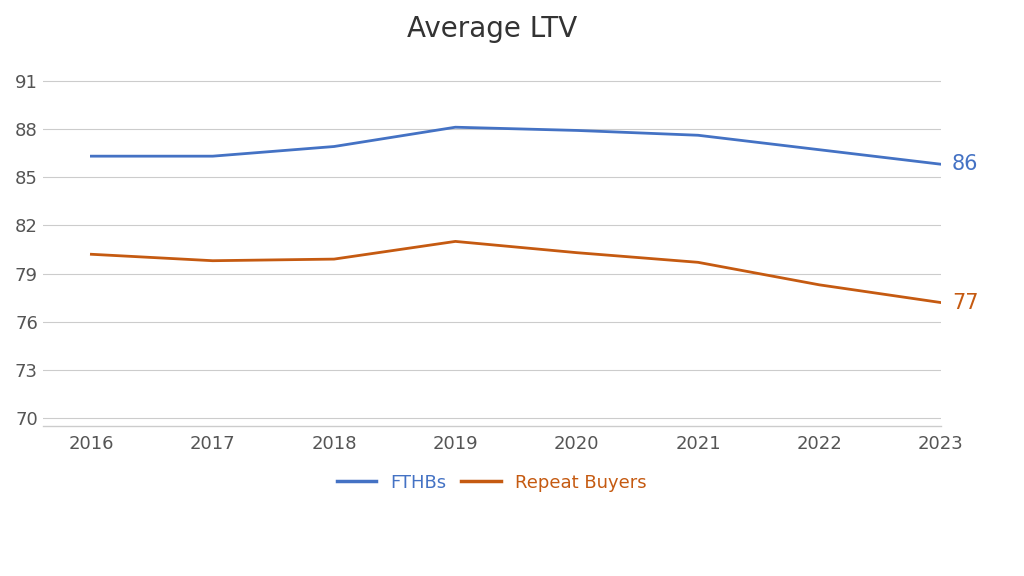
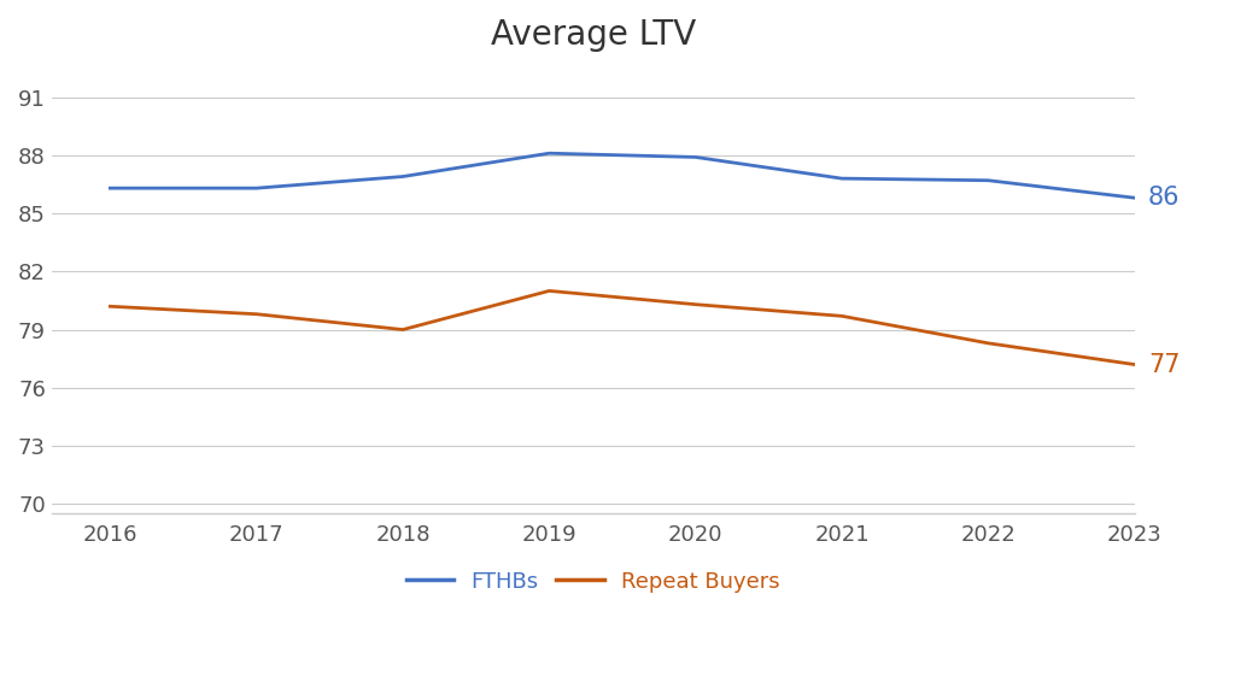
Repeat Buyers/2018: 79.9 -> 79.0
FTHBs/2021: 87.6 -> 86.8
